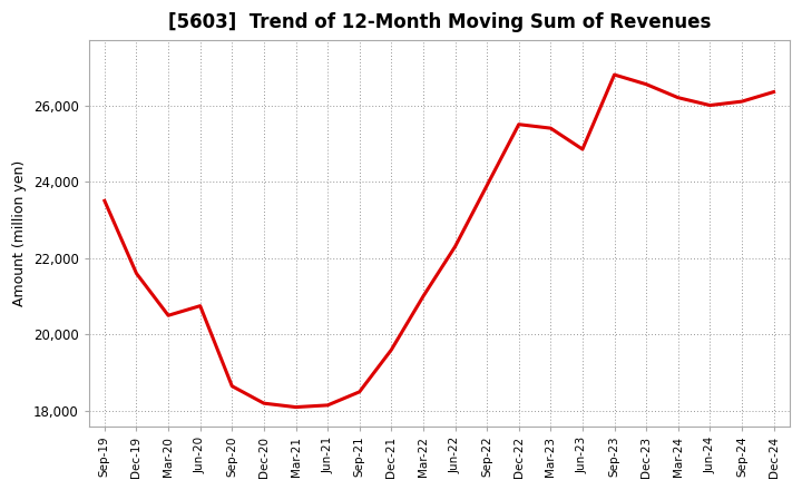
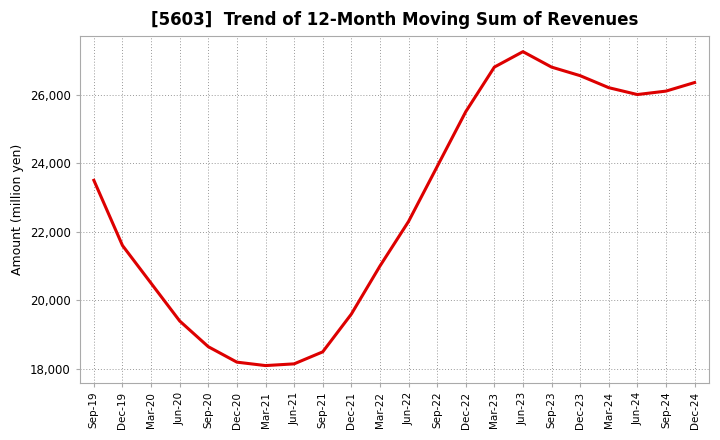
Jun-20: 20,750 -> 19,400
Mar-23: 25,400 -> 26,800
Jun-23: 24,850 -> 27,250
